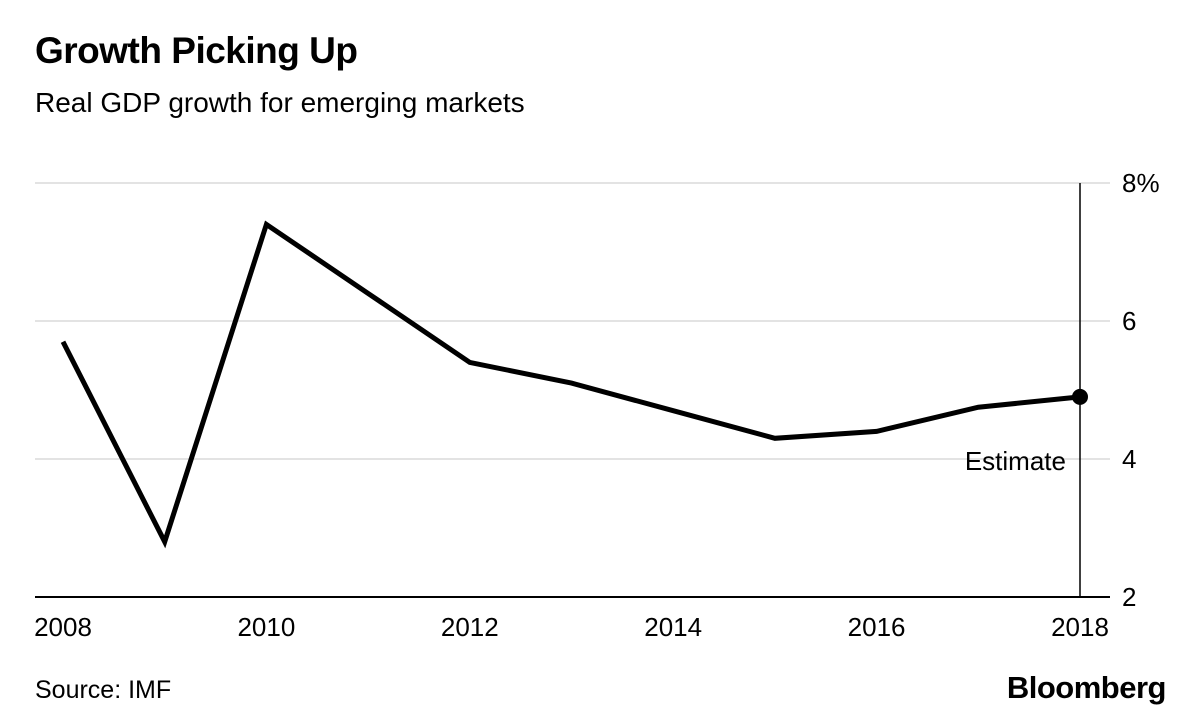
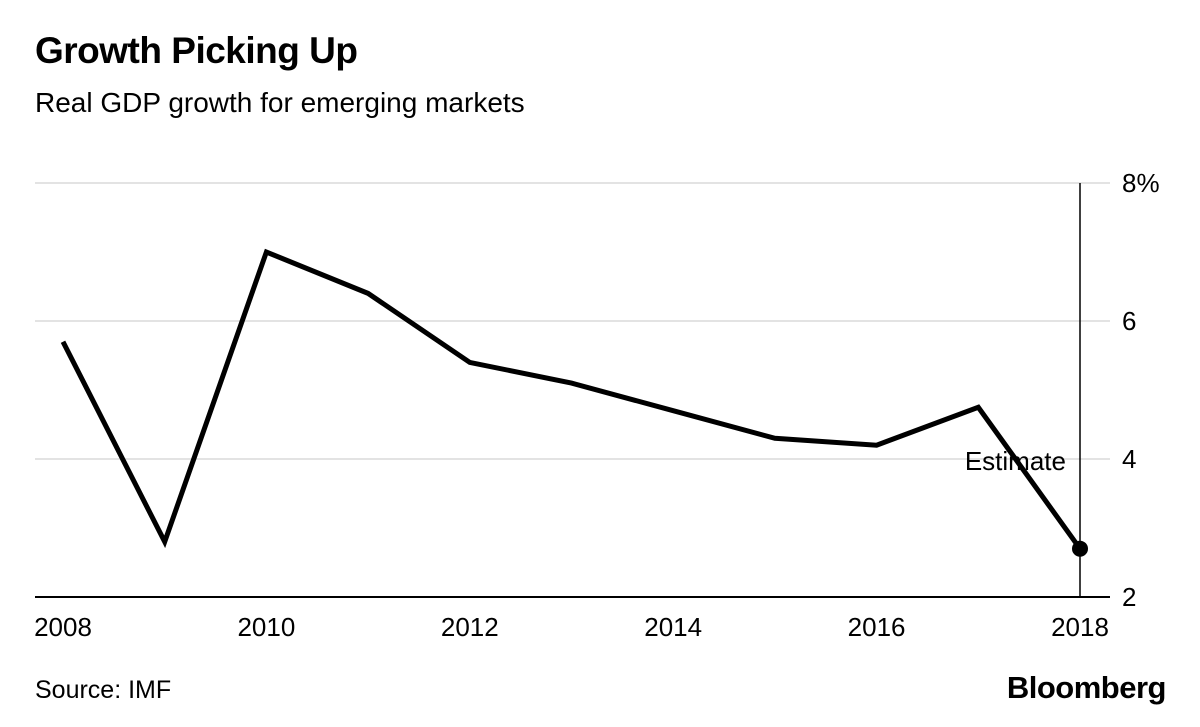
2010: 7.4% -> 7.0%
2016: 4.4% -> 4.2%
2018: 4.9% -> 2.7%
